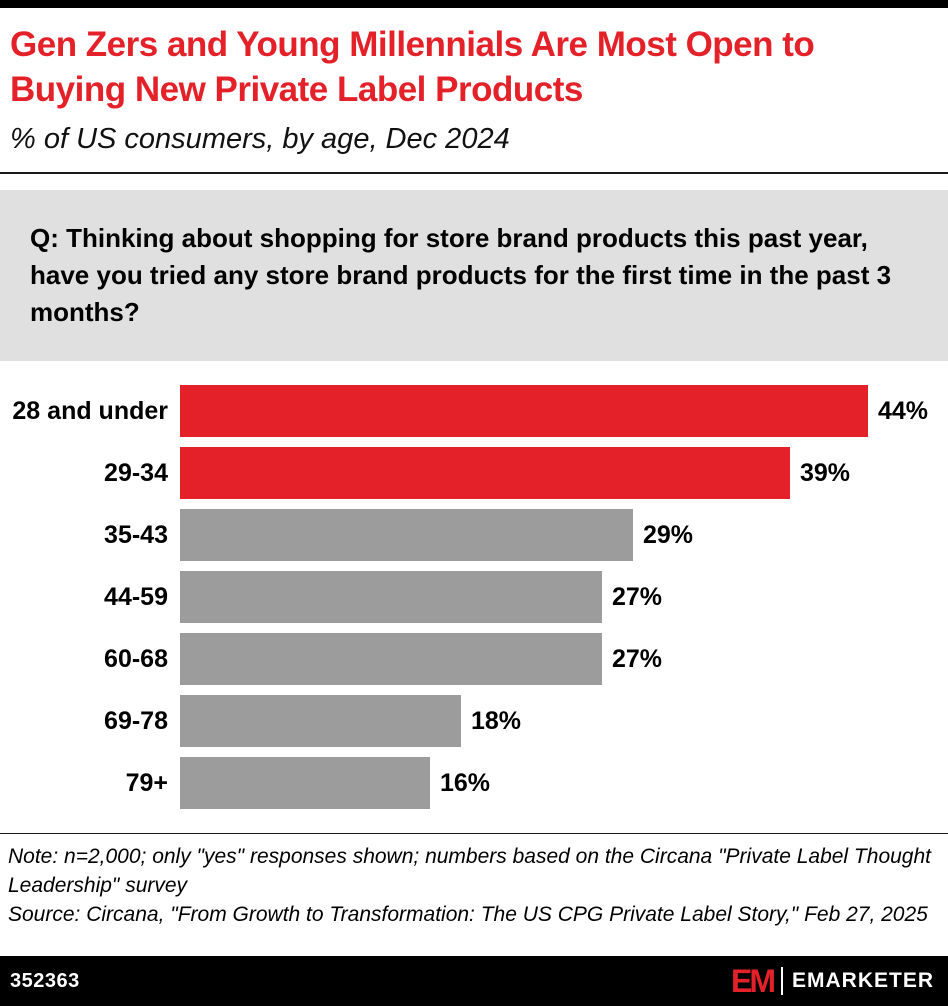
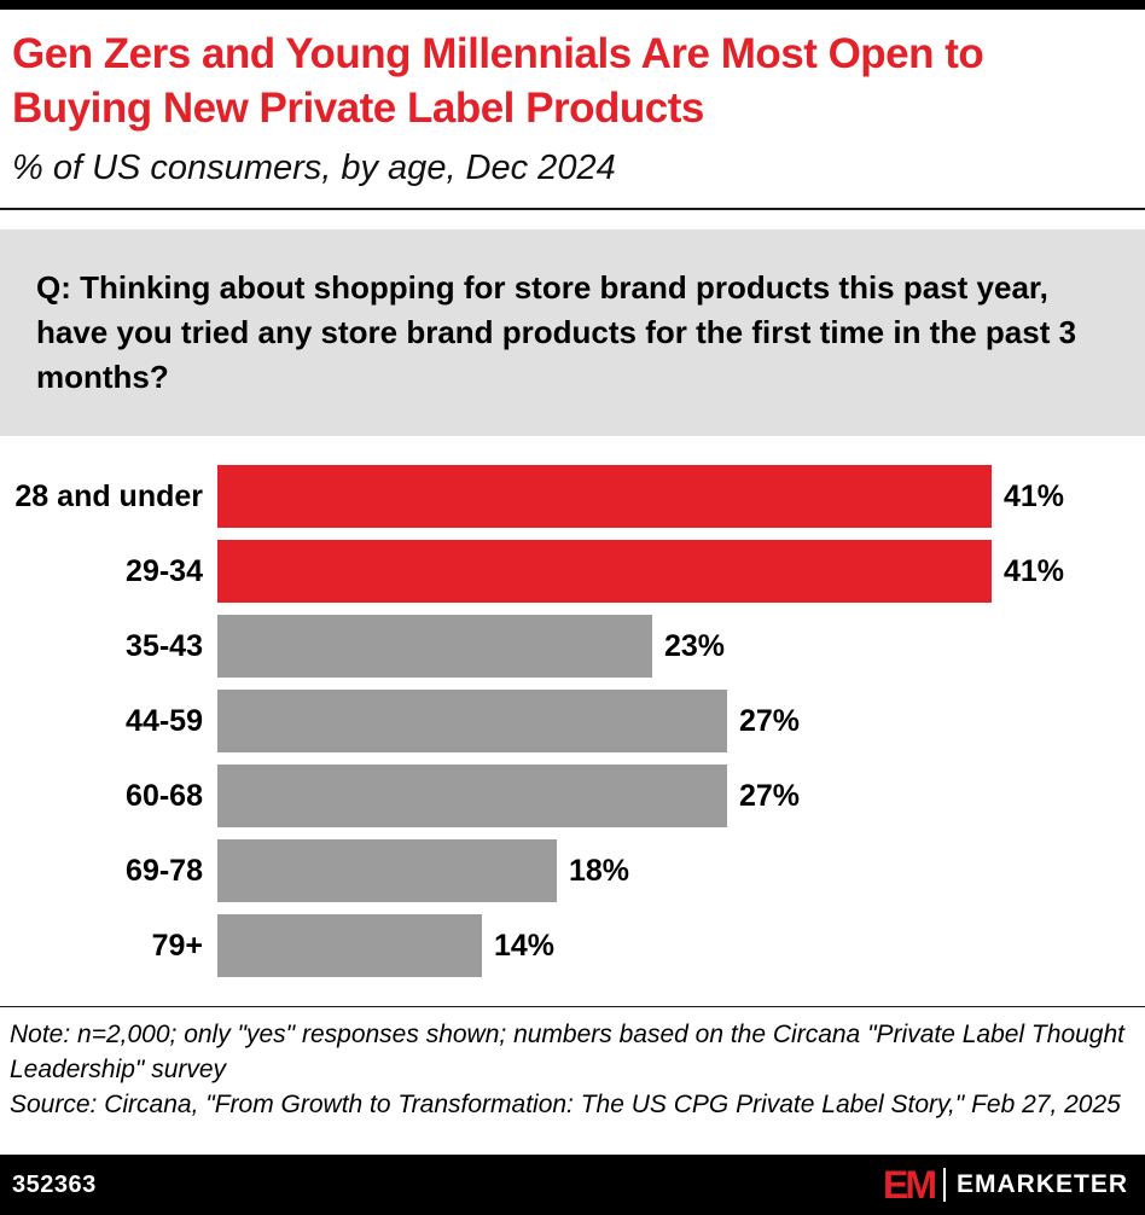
28 and under: 44% -> 41%
29-34: 39% -> 41%
35-43: 29% -> 23%
79+: 16% -> 14%
